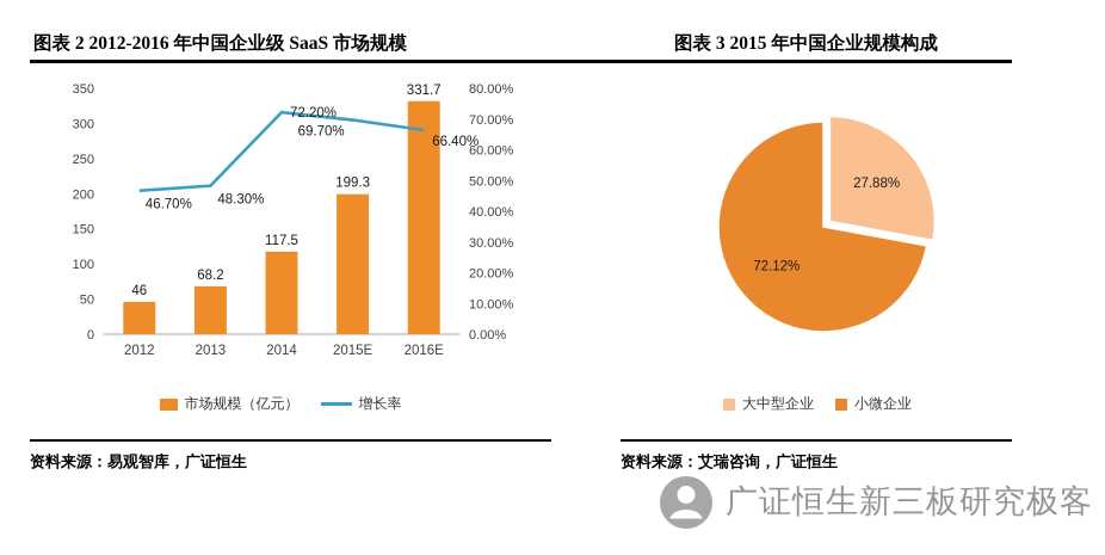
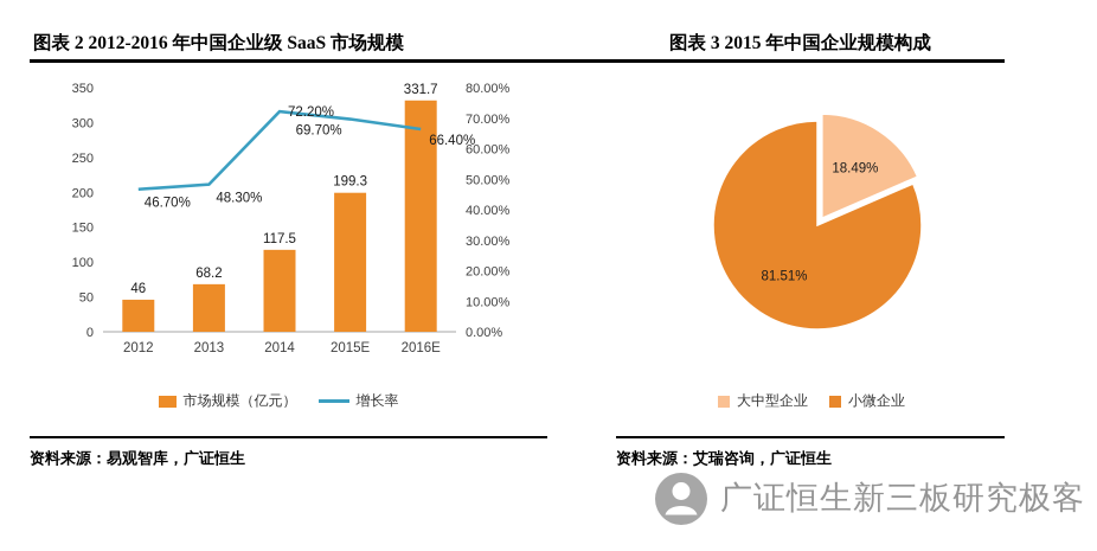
图表 3 2015 年中国企业规模构成/大中型企业: 27.88% -> 18.49%
图表 3 2015 年中国企业规模构成/小微企业: 72.12% -> 81.51%
